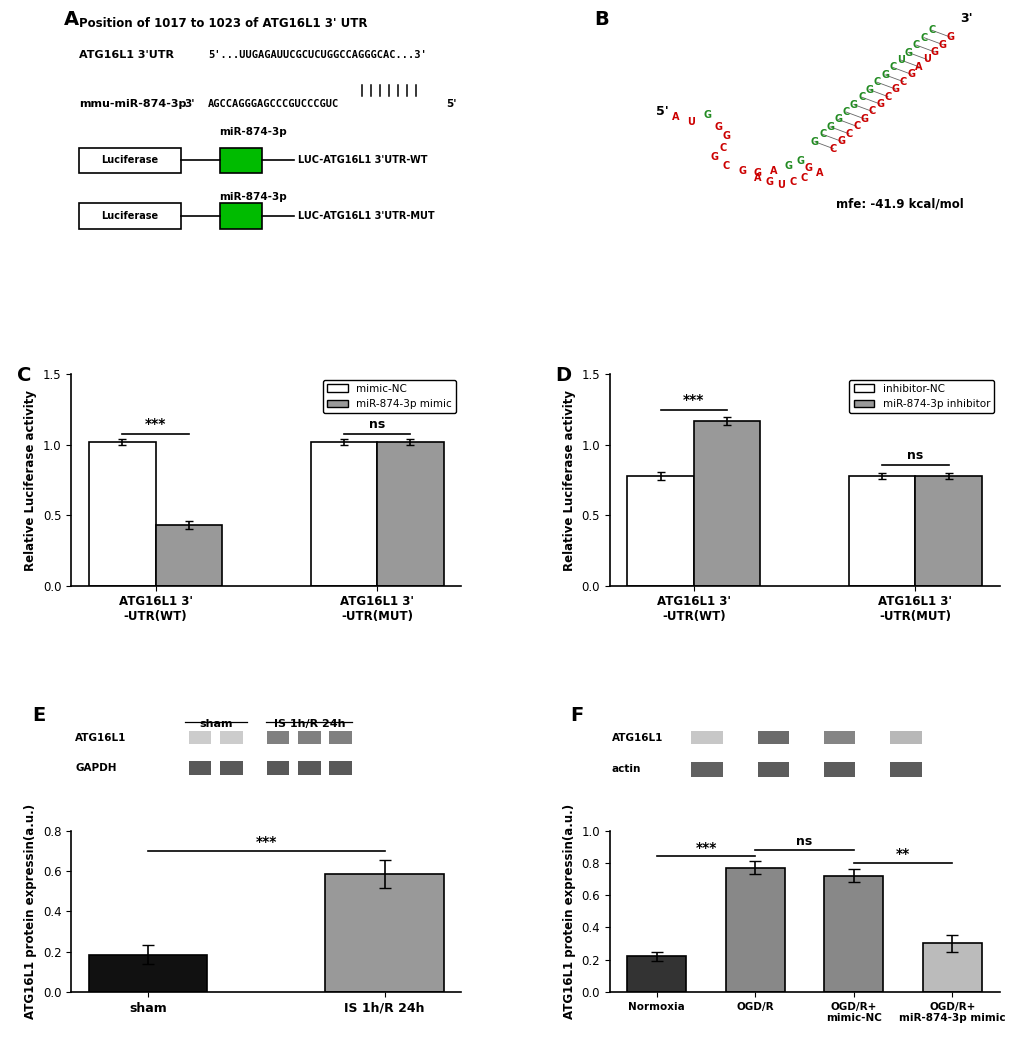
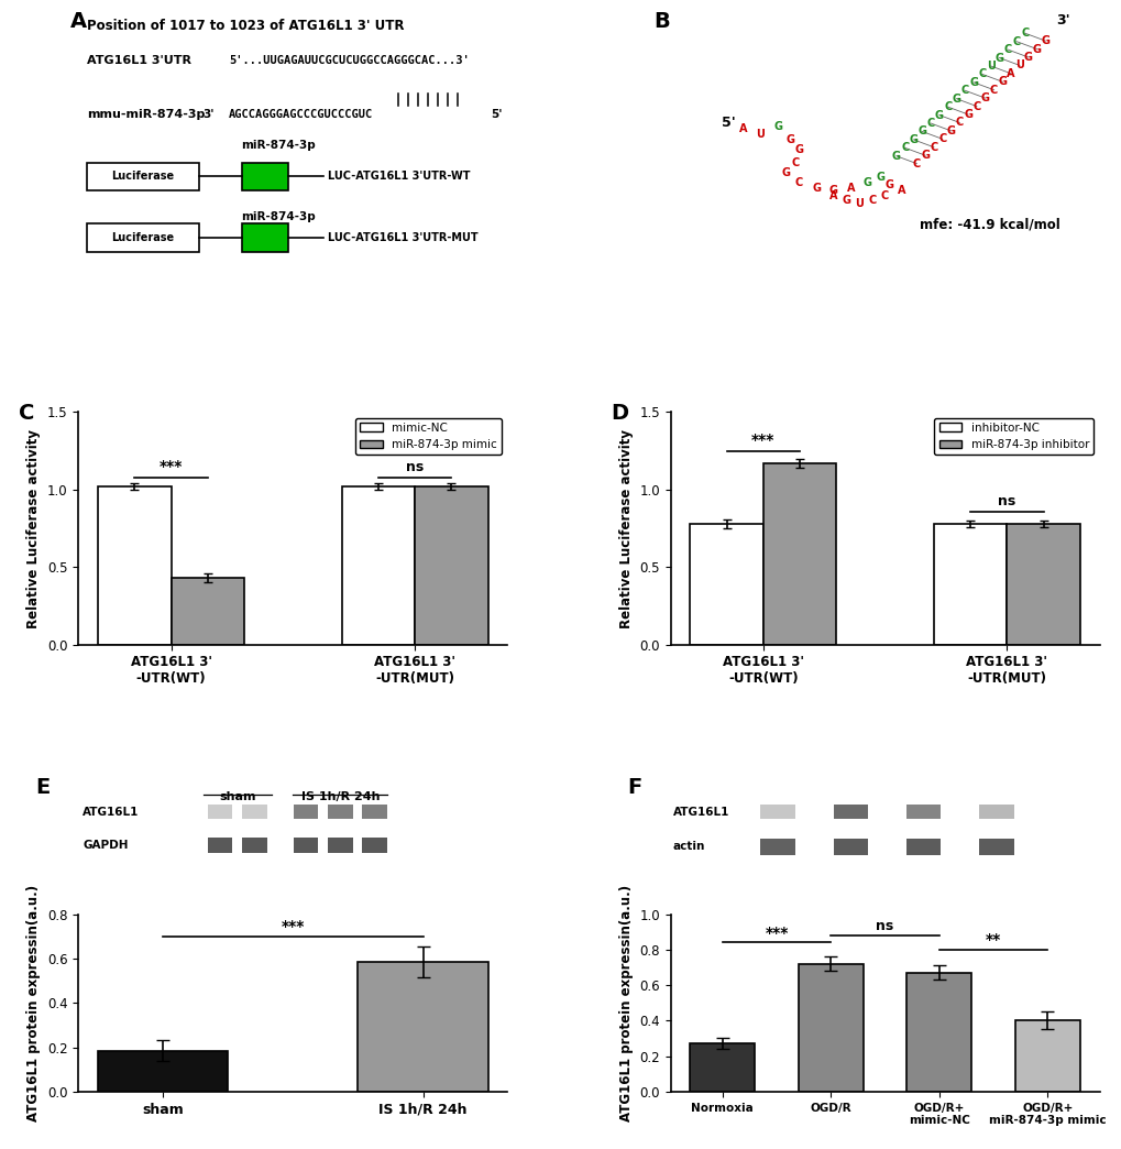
Normoxia: 0.22 -> 0.27
OGD/R: 0.77 -> 0.72
OGD/R+ mimic-NC: 0.72 -> 0.67
OGD/R+ miR-874-3p mimic: 0.30 -> 0.40
